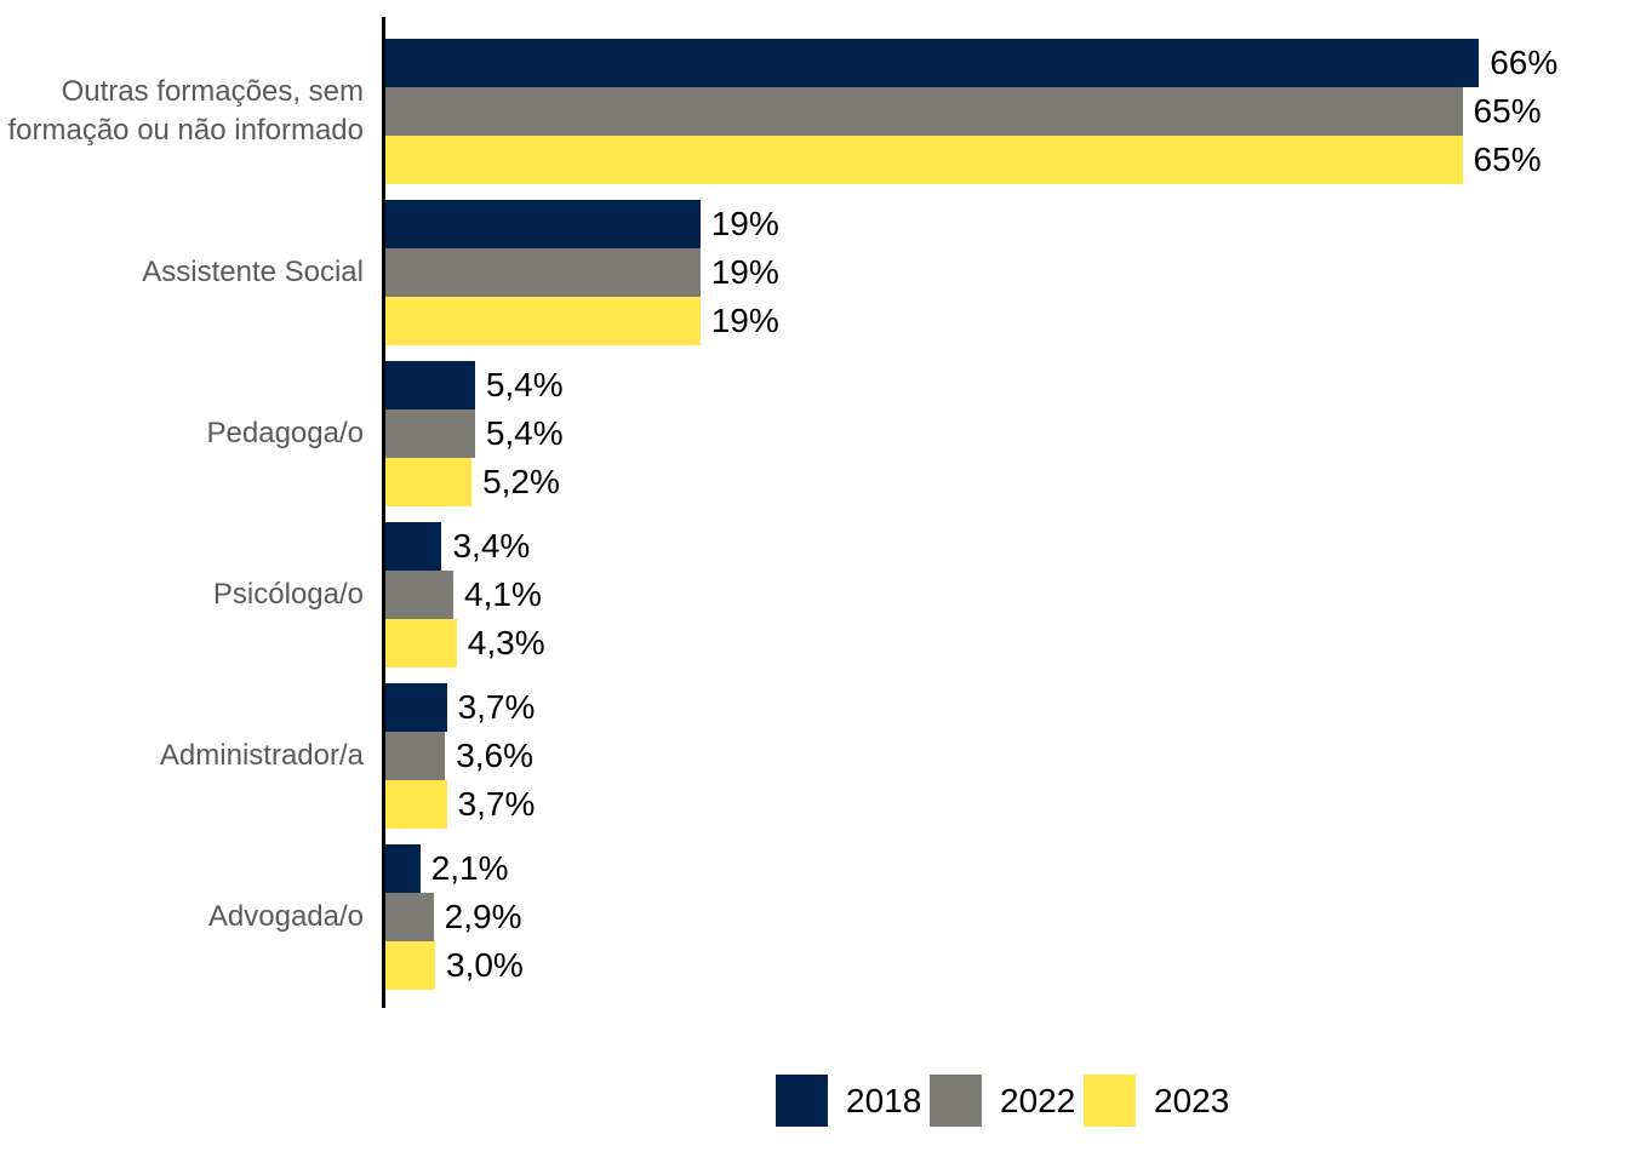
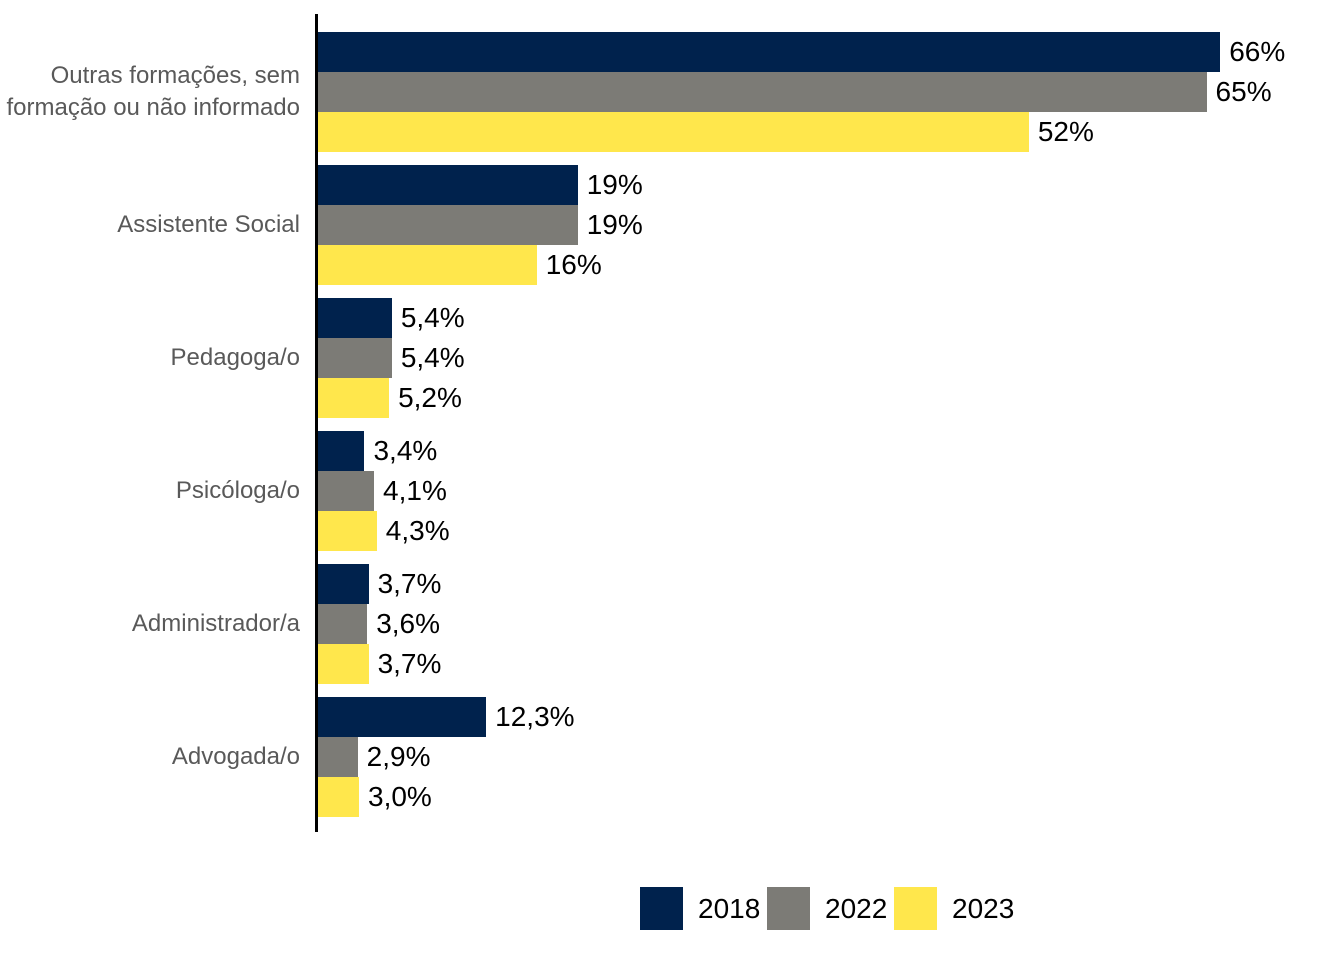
2023/Outras formações, sem formação ou não informado: 65% -> 52%
2023/Assistente Social: 19% -> 16%
2018/Advogada/o: 2,1% -> 12,3%
